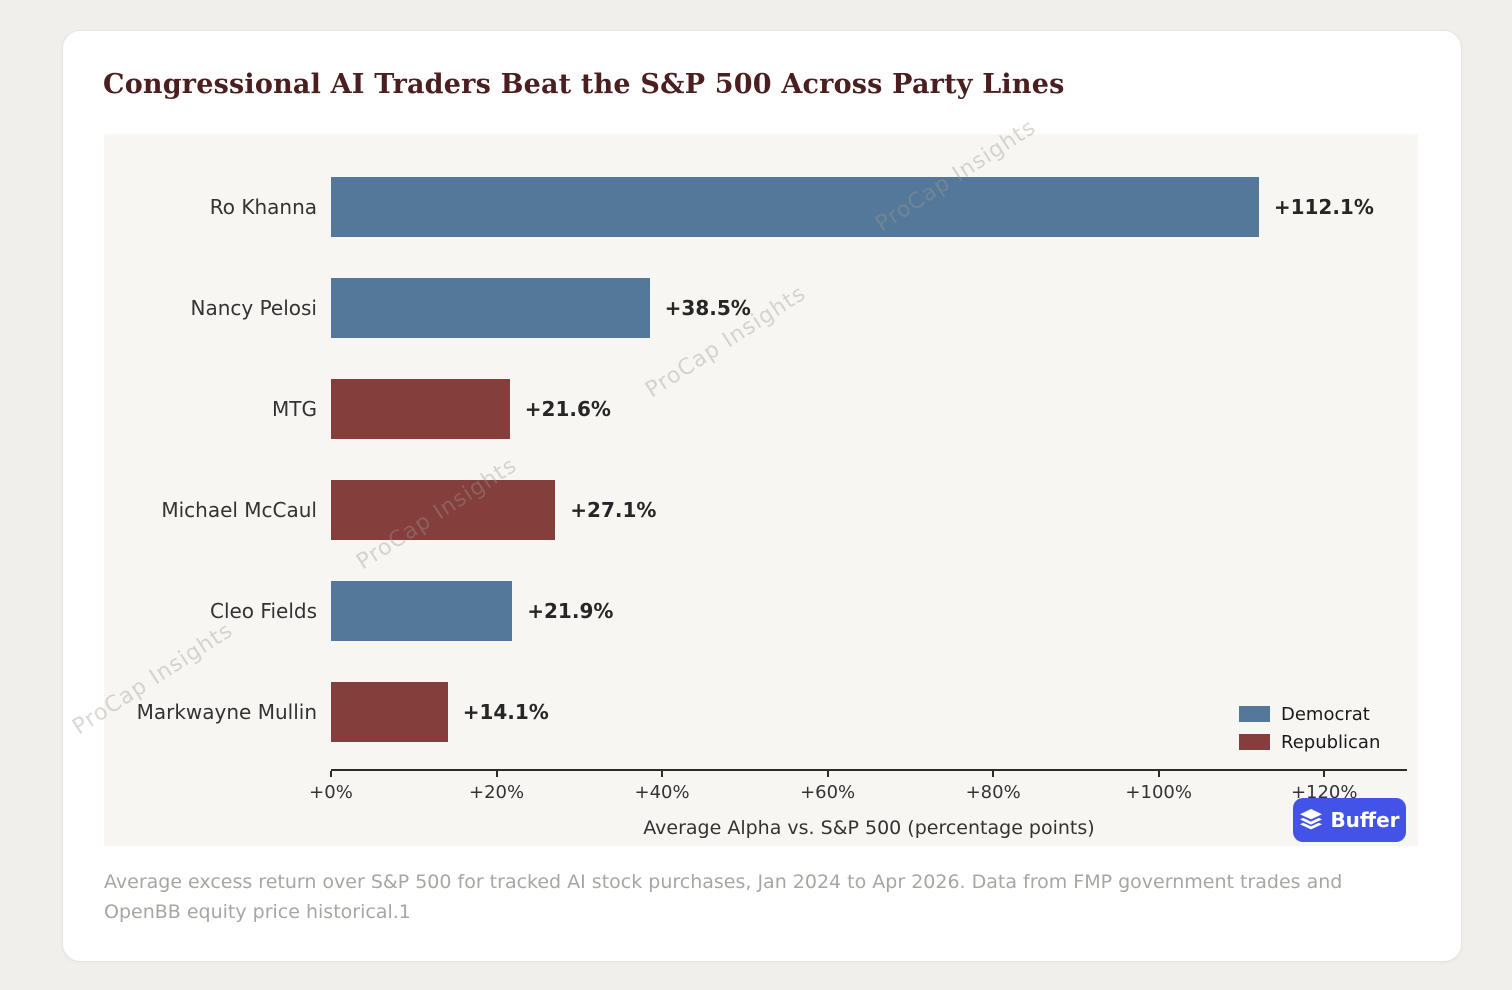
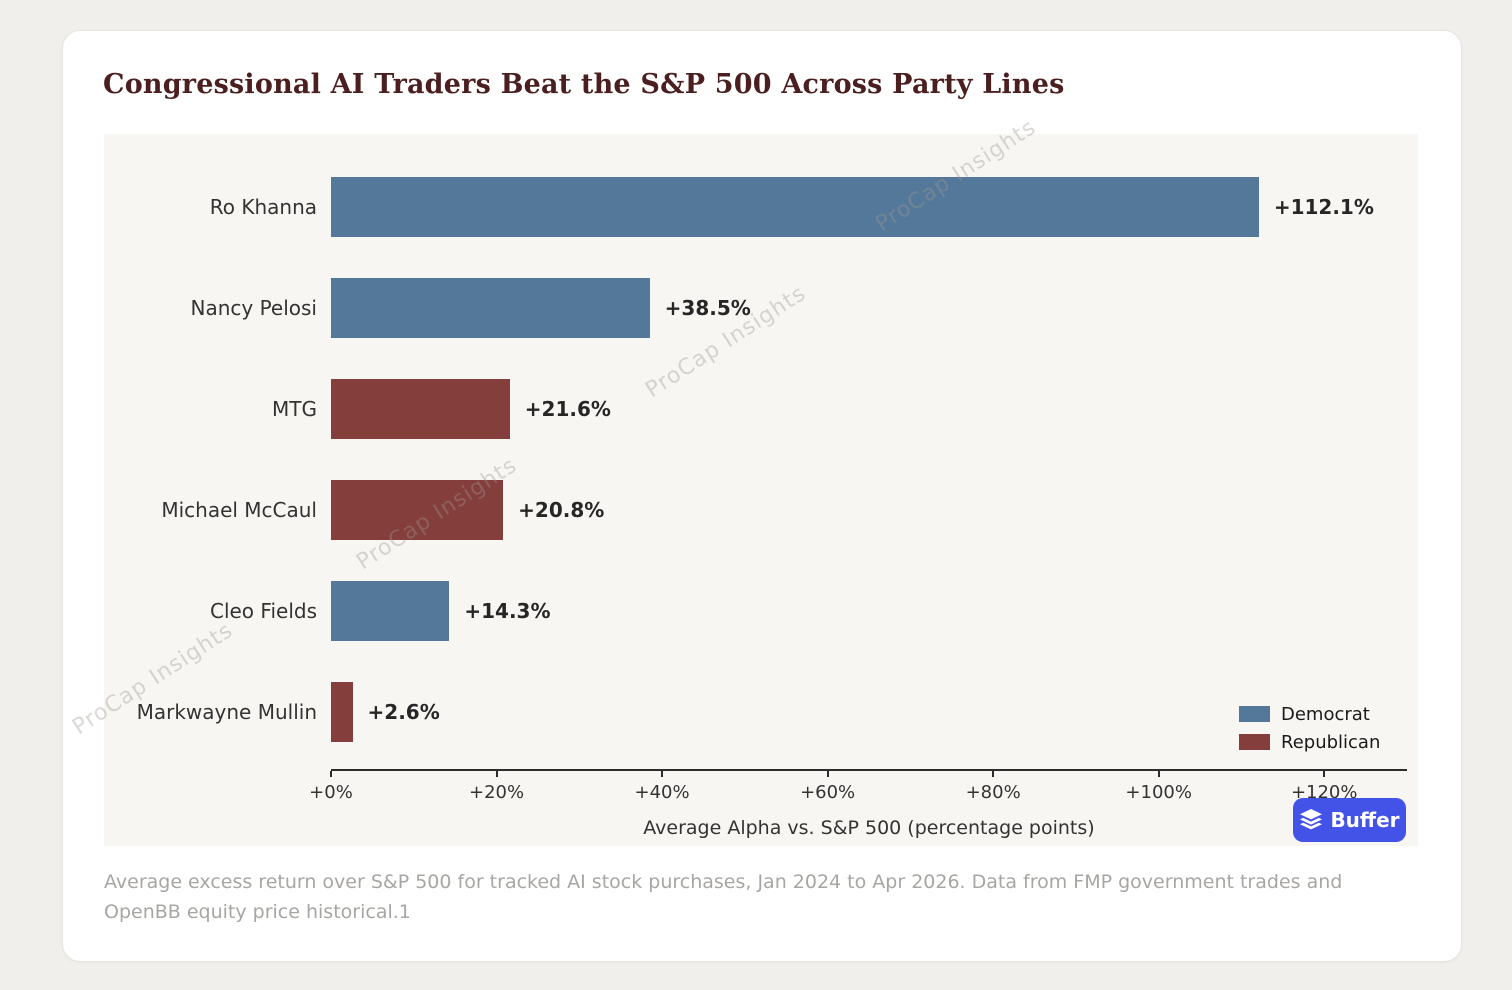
Michael McCaul: +27.1% -> +20.8%
Cleo Fields: +21.9% -> +14.3%
Markwayne Mullin: +14.1% -> +2.6%
